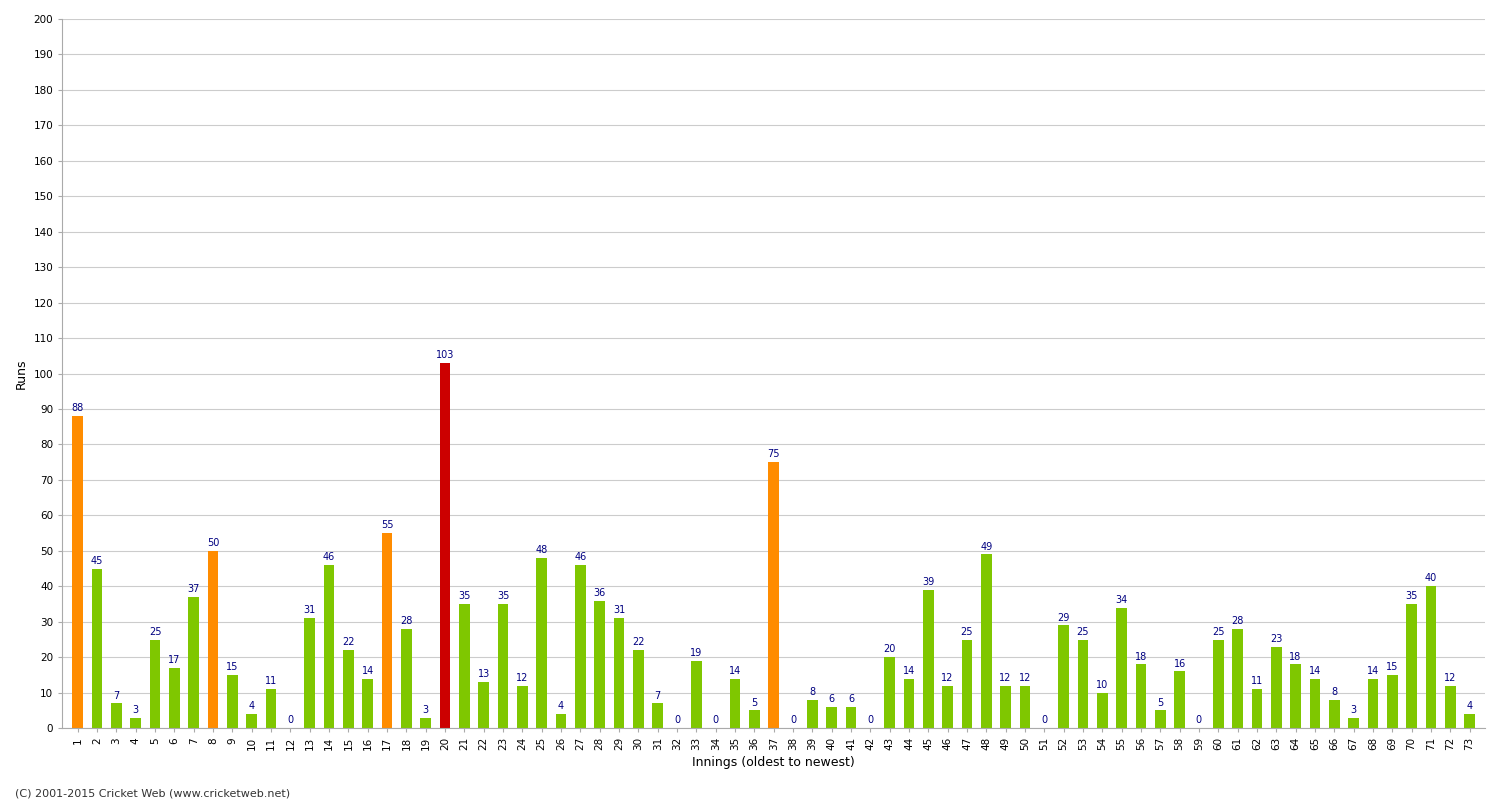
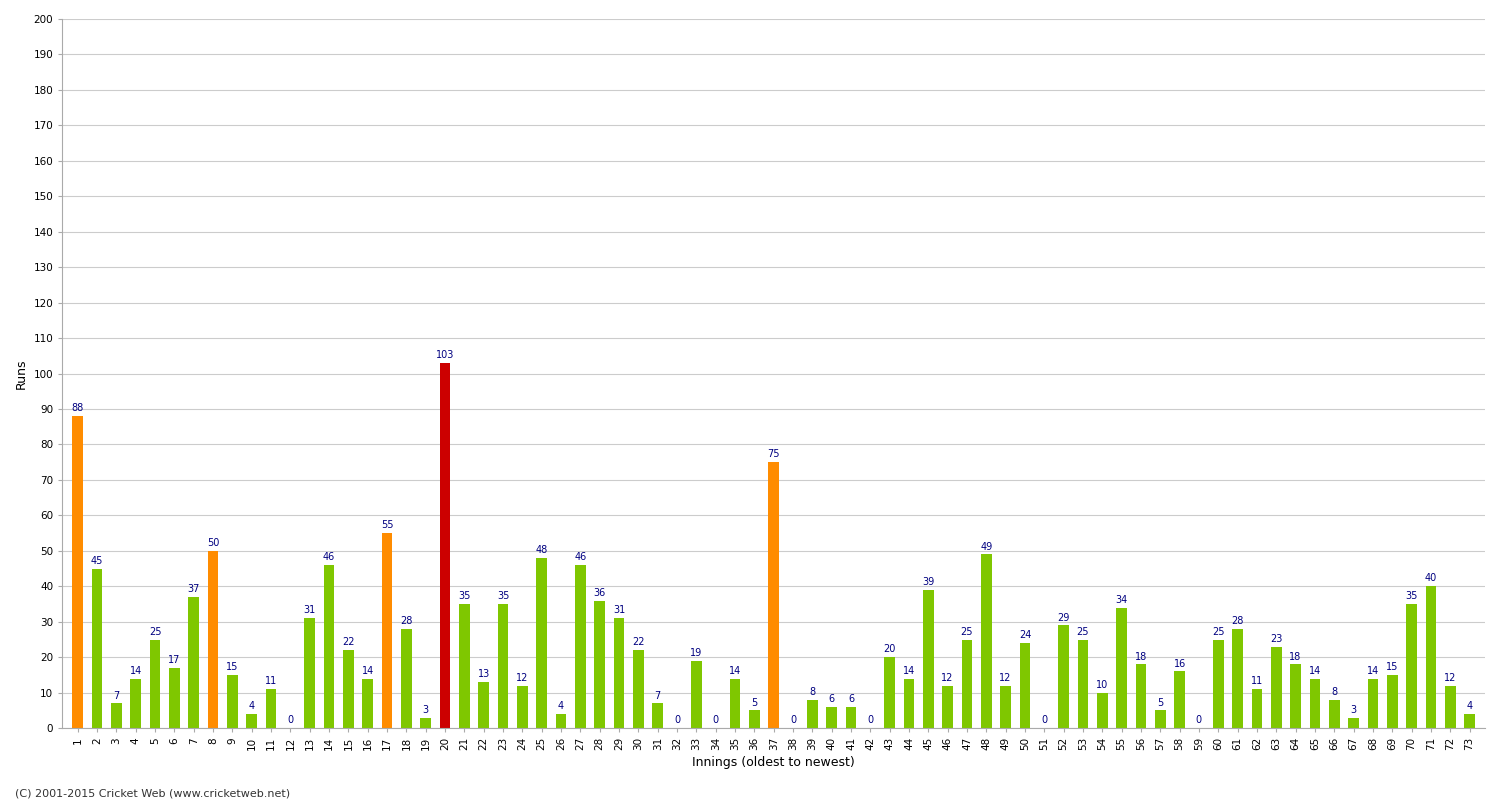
4: 3 -> 14
50: 12 -> 24
